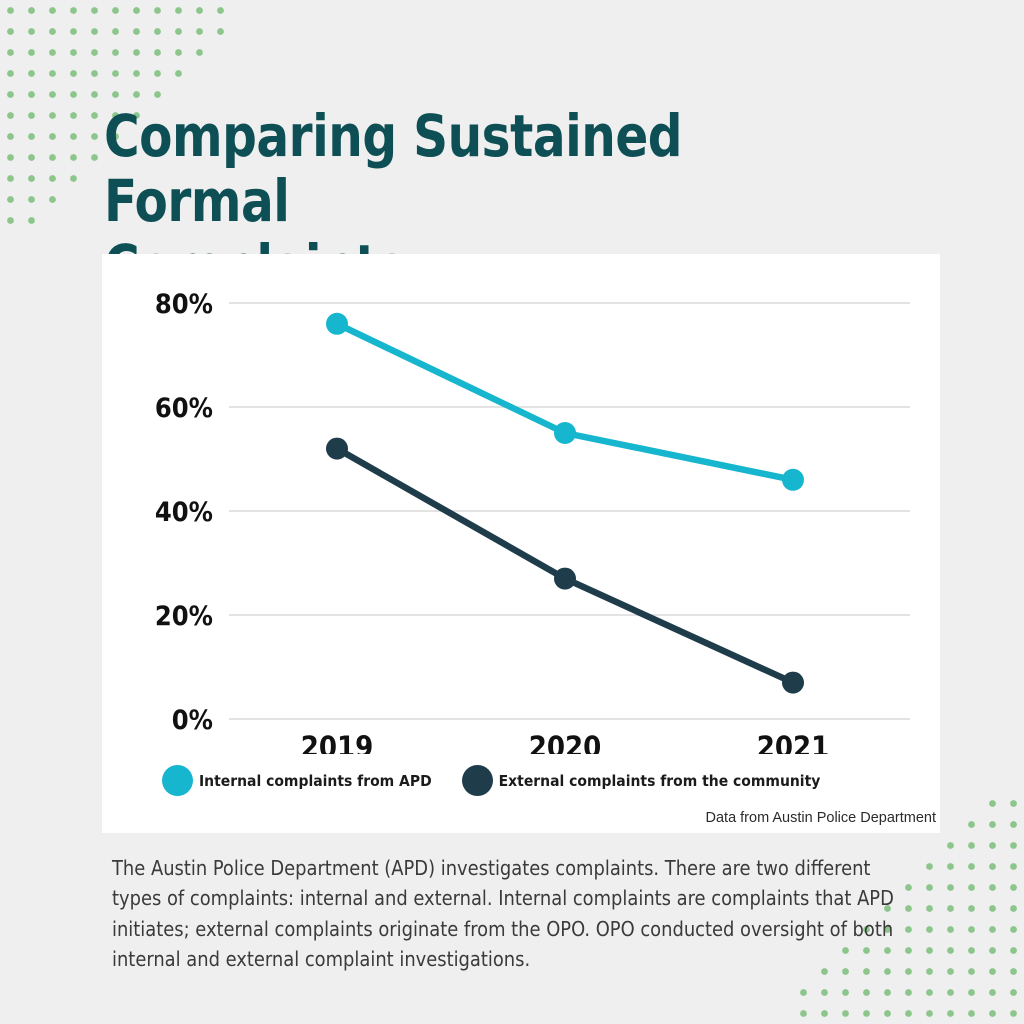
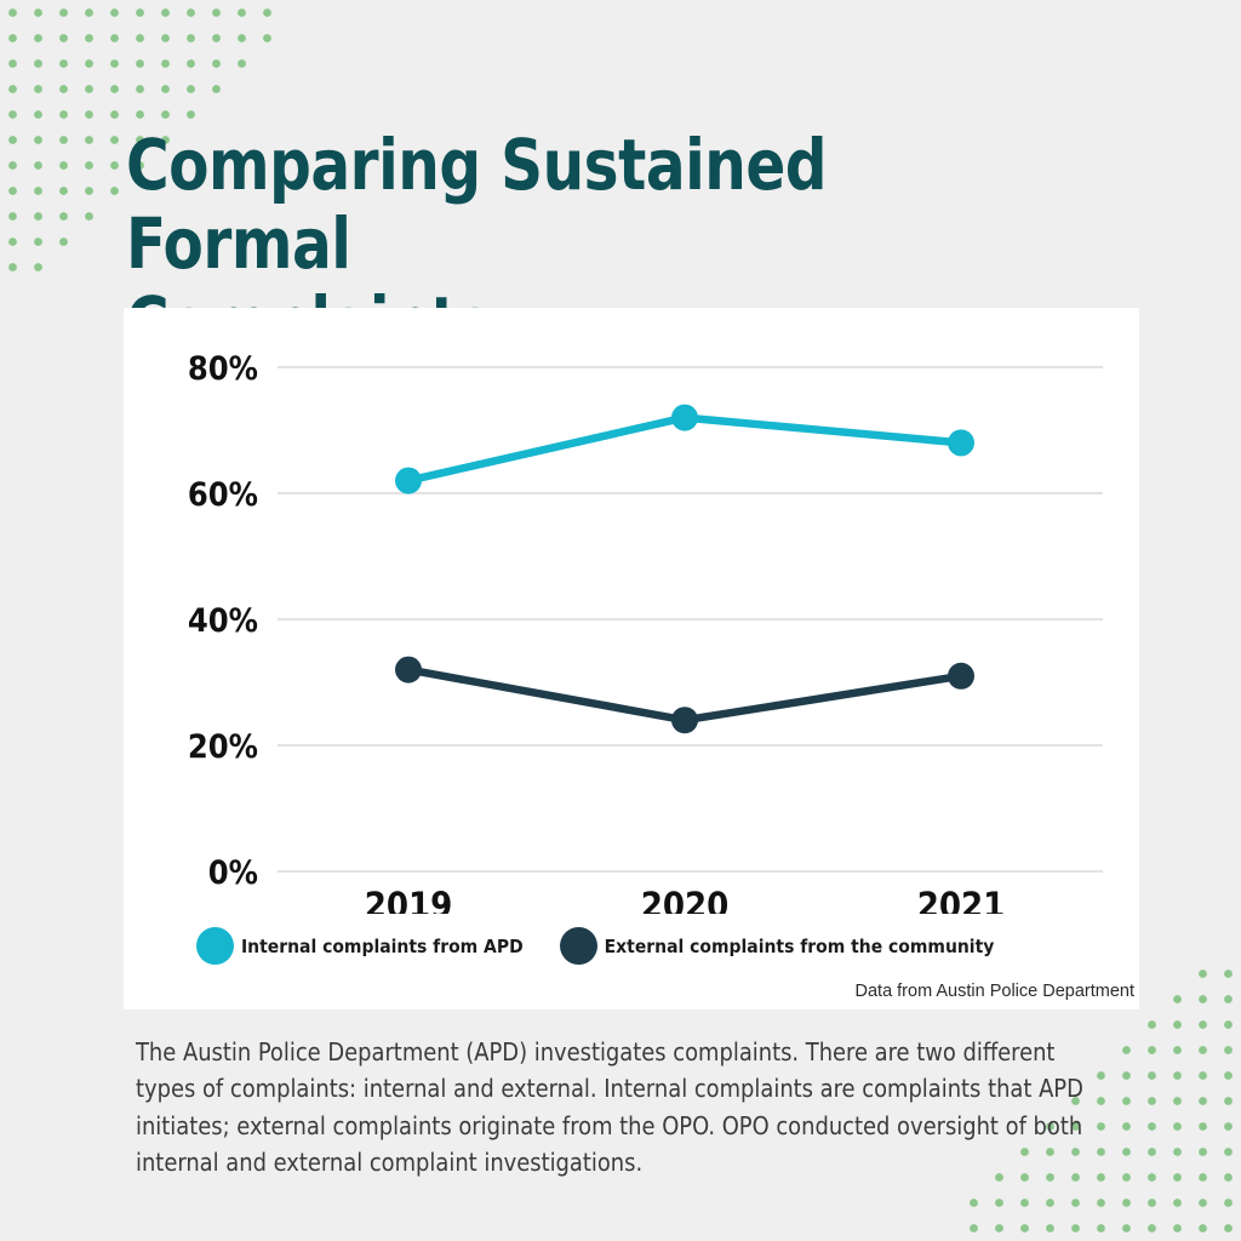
Internal complaints from APD/2019: 76% -> 62%
External complaints from the community/2019: 52% -> 32%
Internal complaints from APD/2020: 55% -> 72%
External complaints from the community/2020: 27% -> 24%
Internal complaints from APD/2021: 46% -> 68%
External complaints from the community/2021: 7% -> 31%
